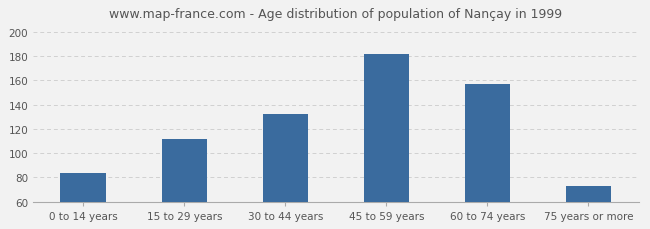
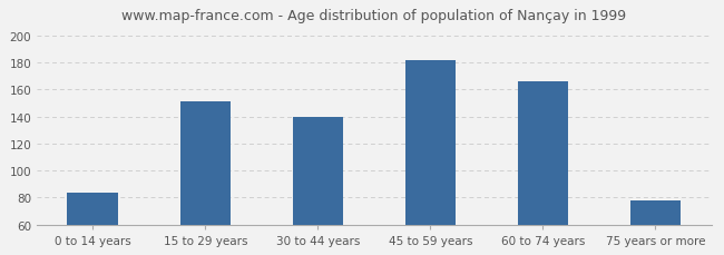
15 to 29 years: 112 -> 151
30 to 44 years: 132 -> 140
60 to 74 years: 157 -> 166
75 years or more: 73 -> 78
